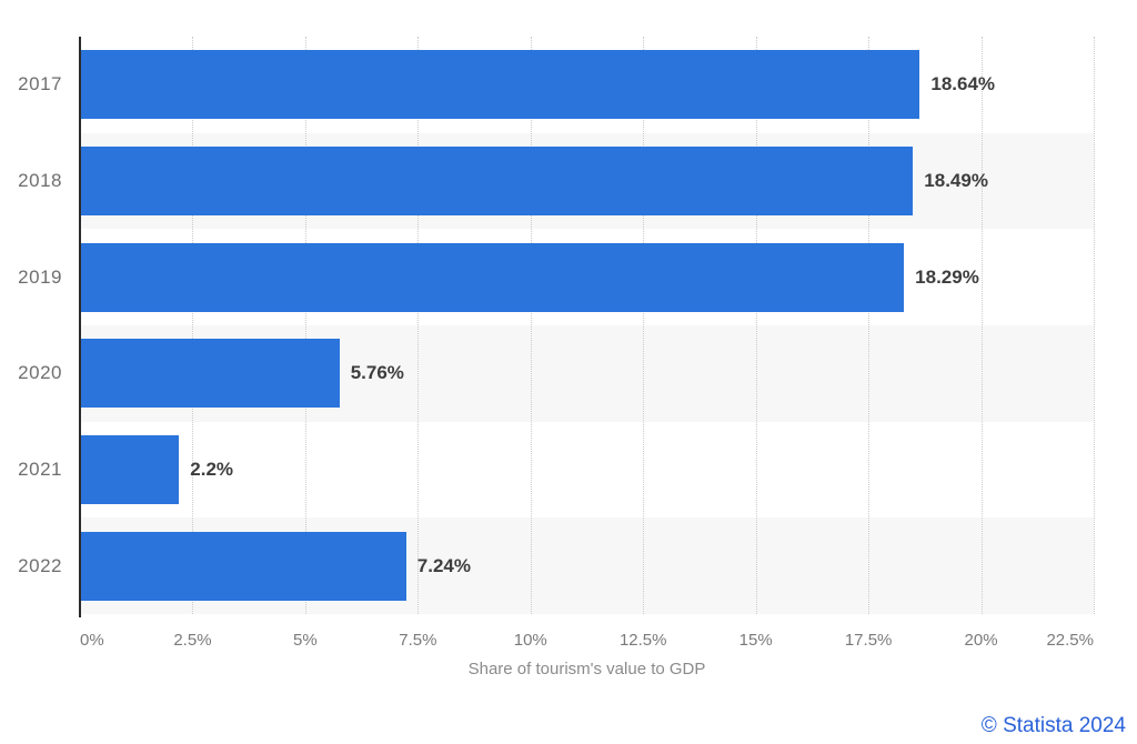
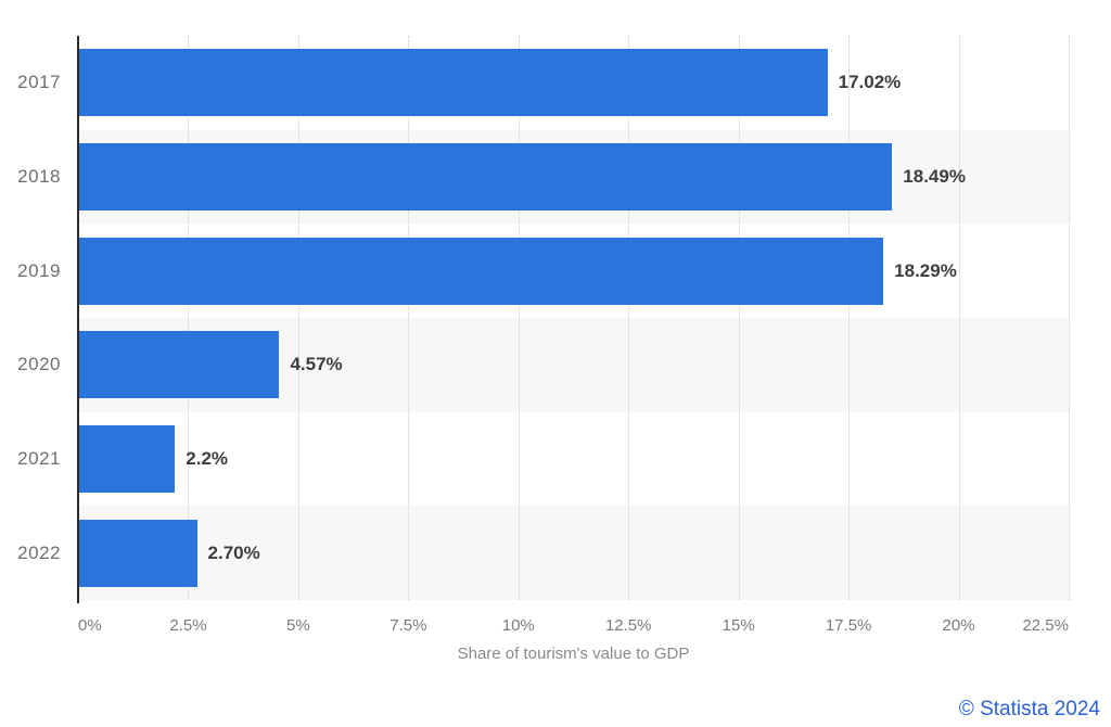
2017: 18.64% -> 17.02%
2020: 5.76% -> 4.57%
2022: 7.24% -> 2.70%
